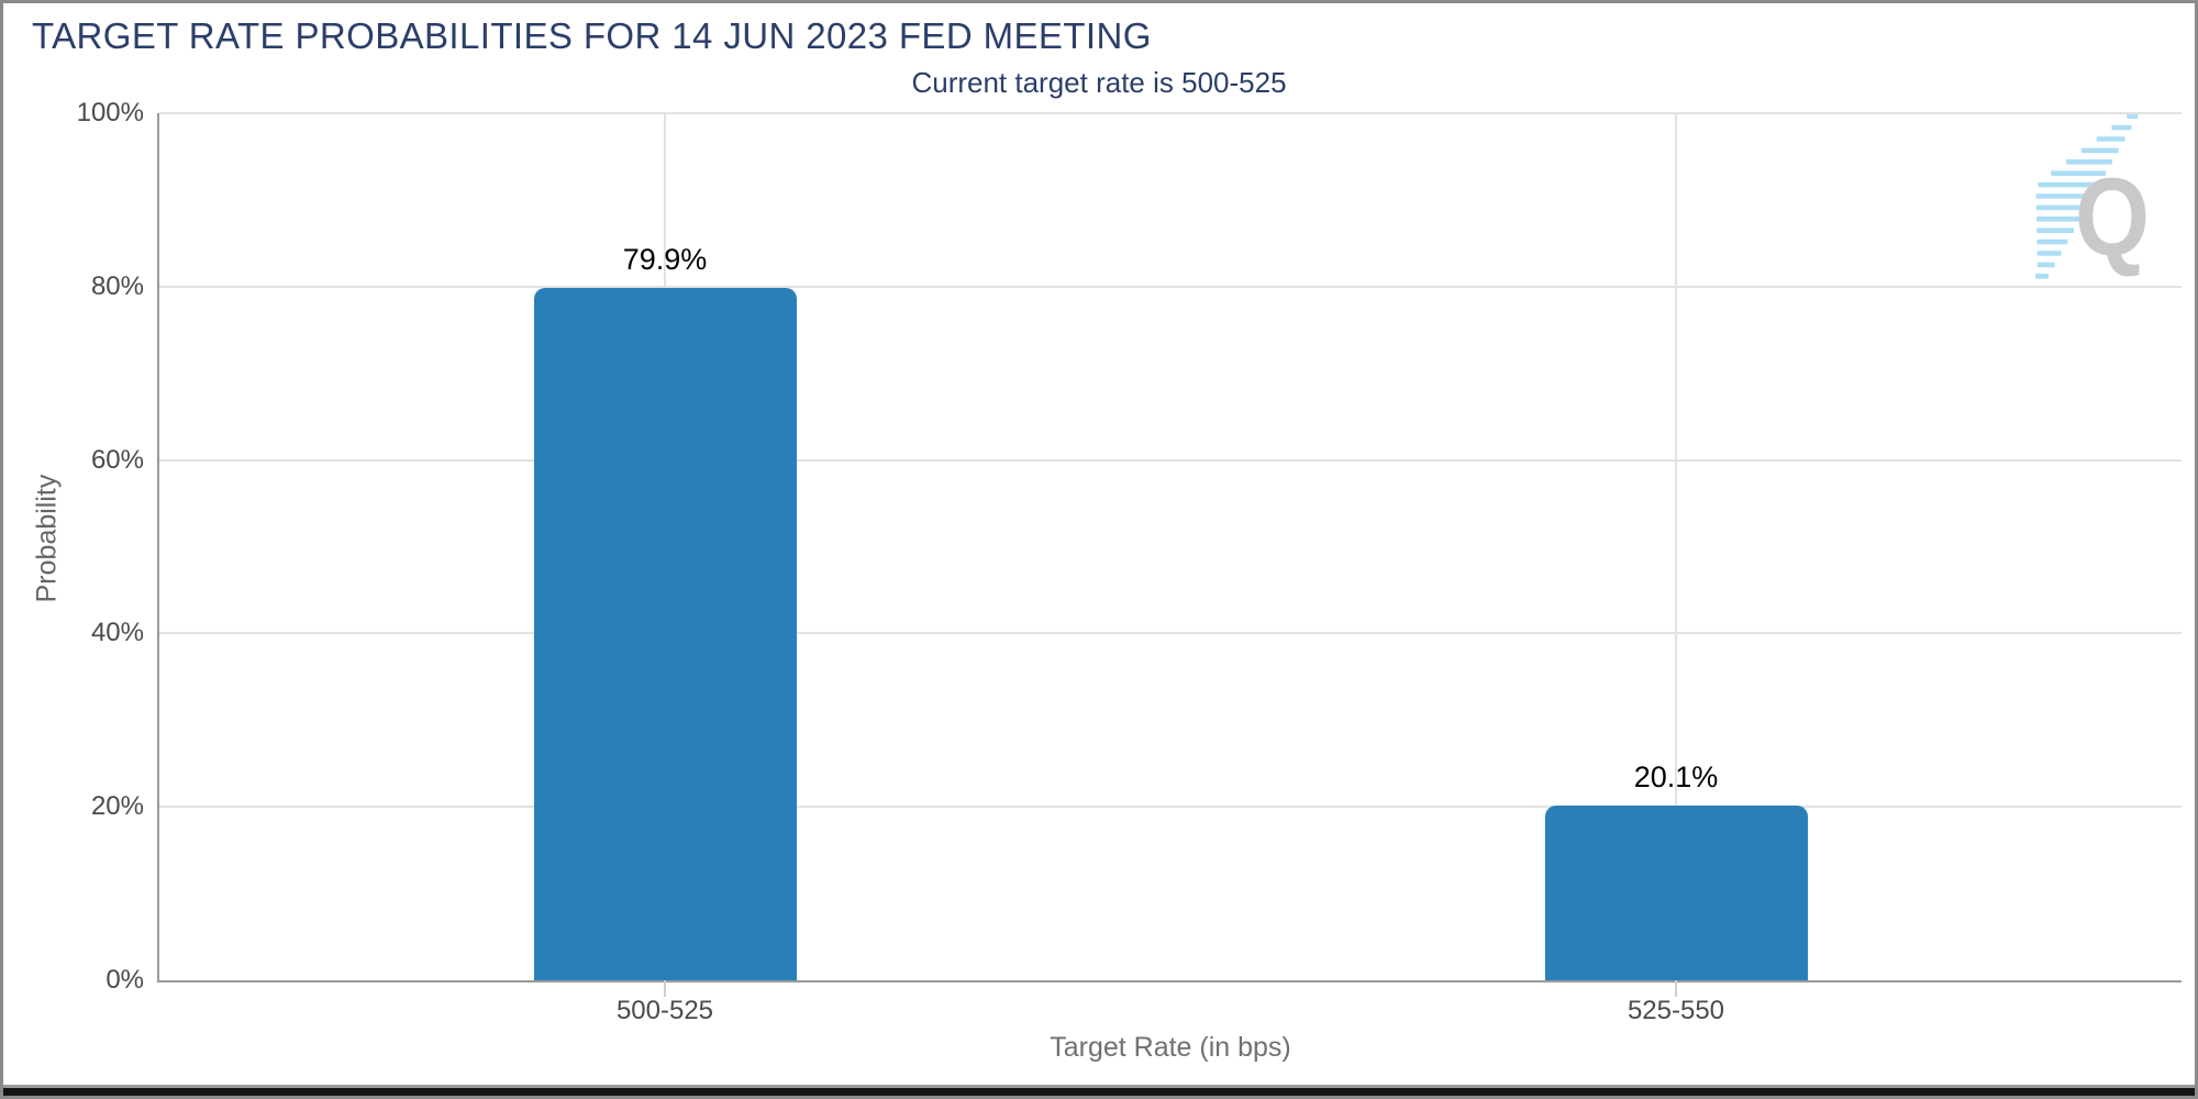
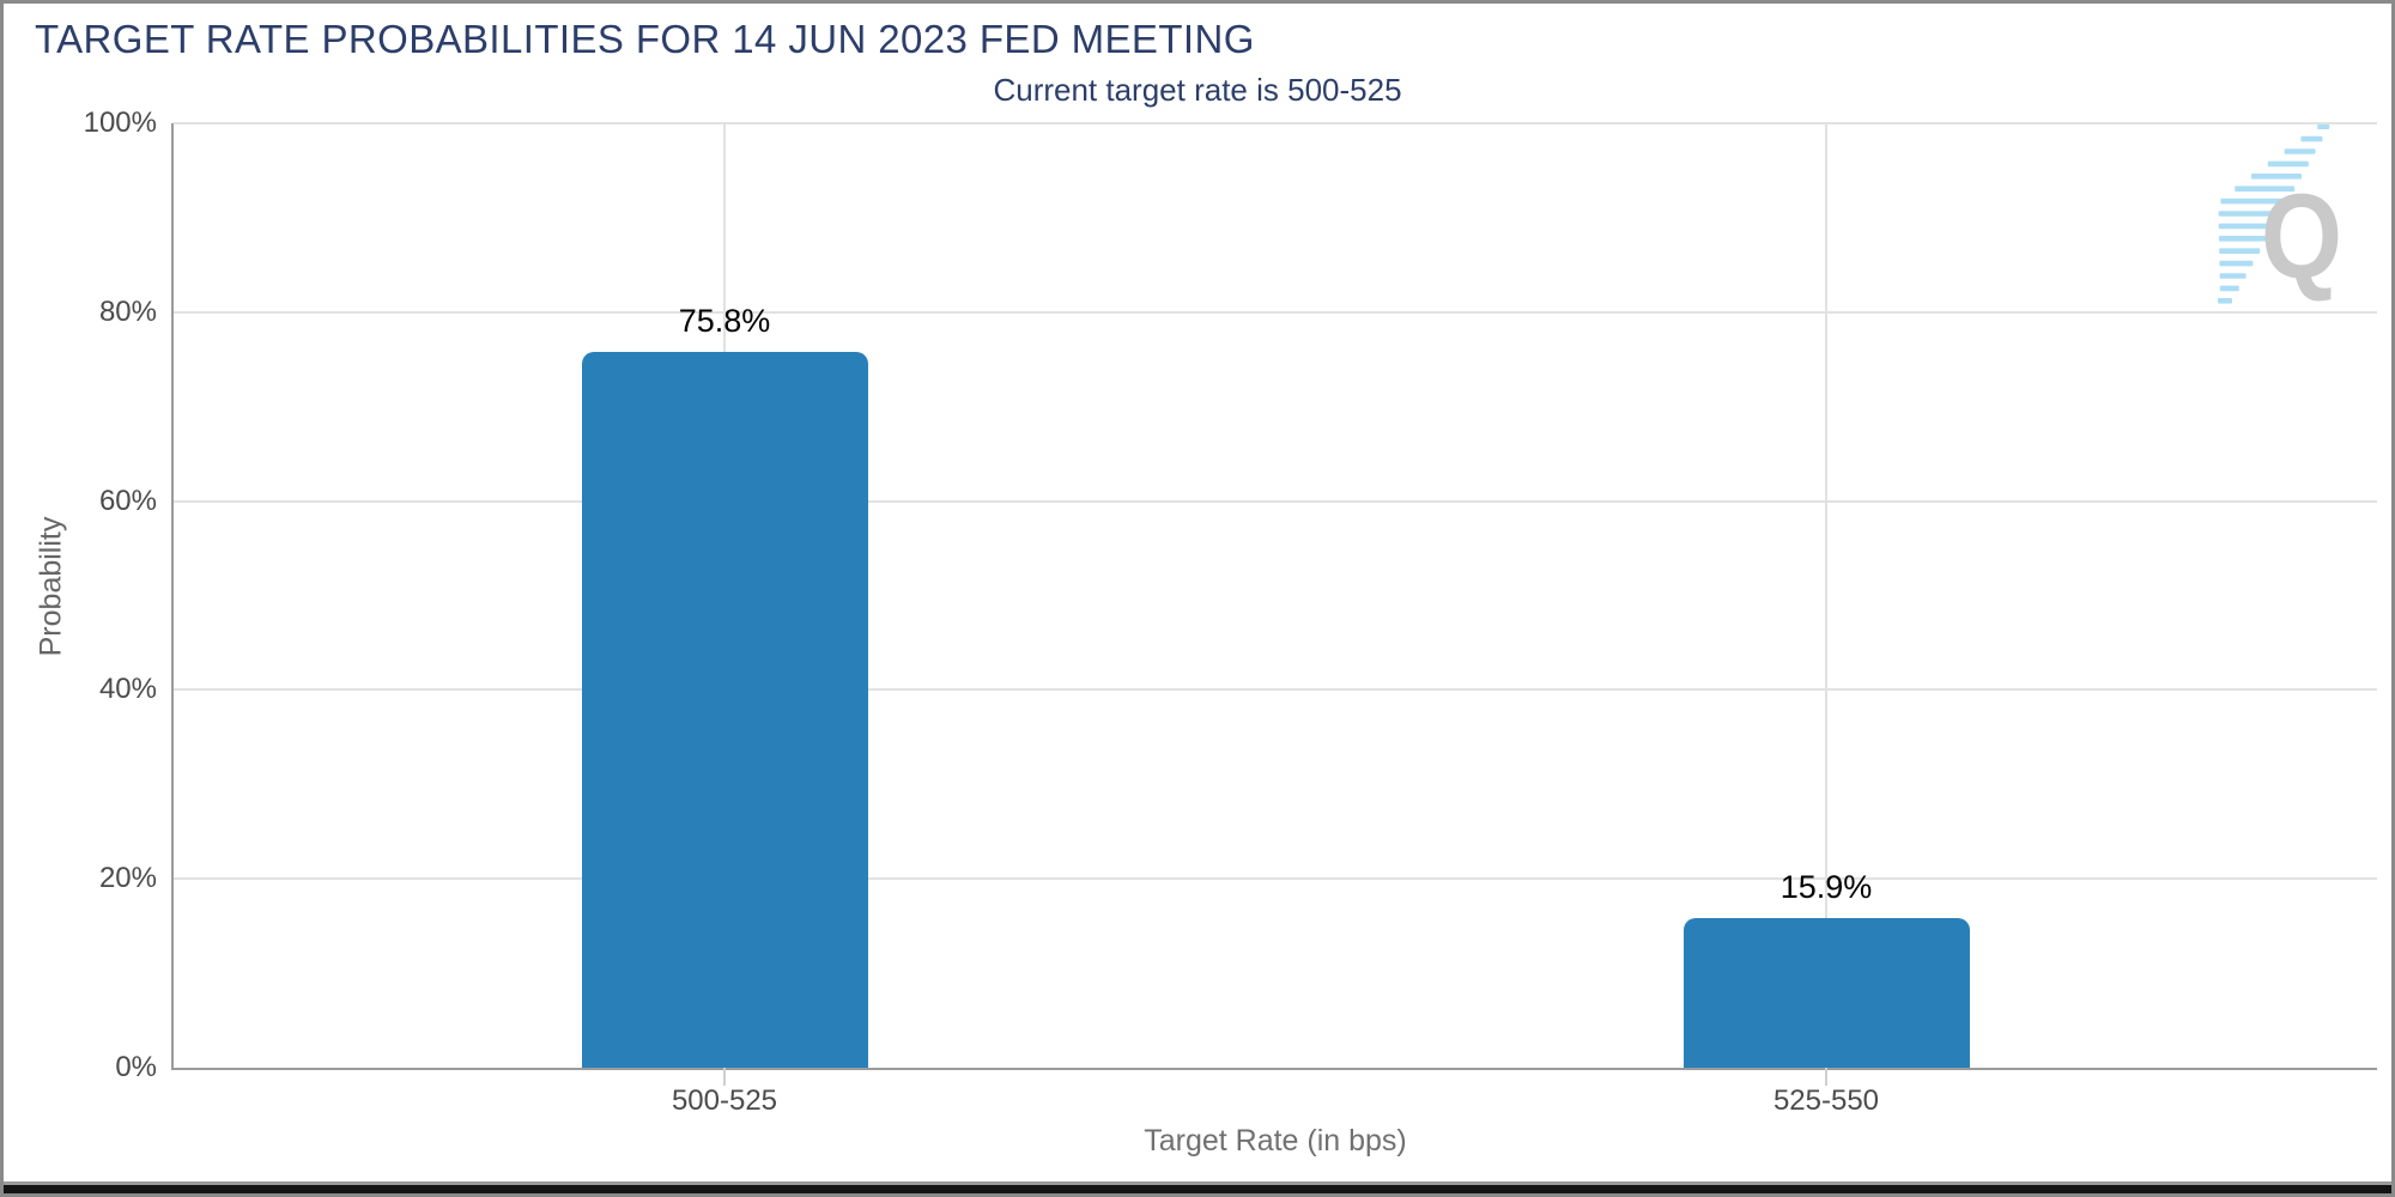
500-525: 79.9% -> 75.8%
525-550: 20.1% -> 15.9%
